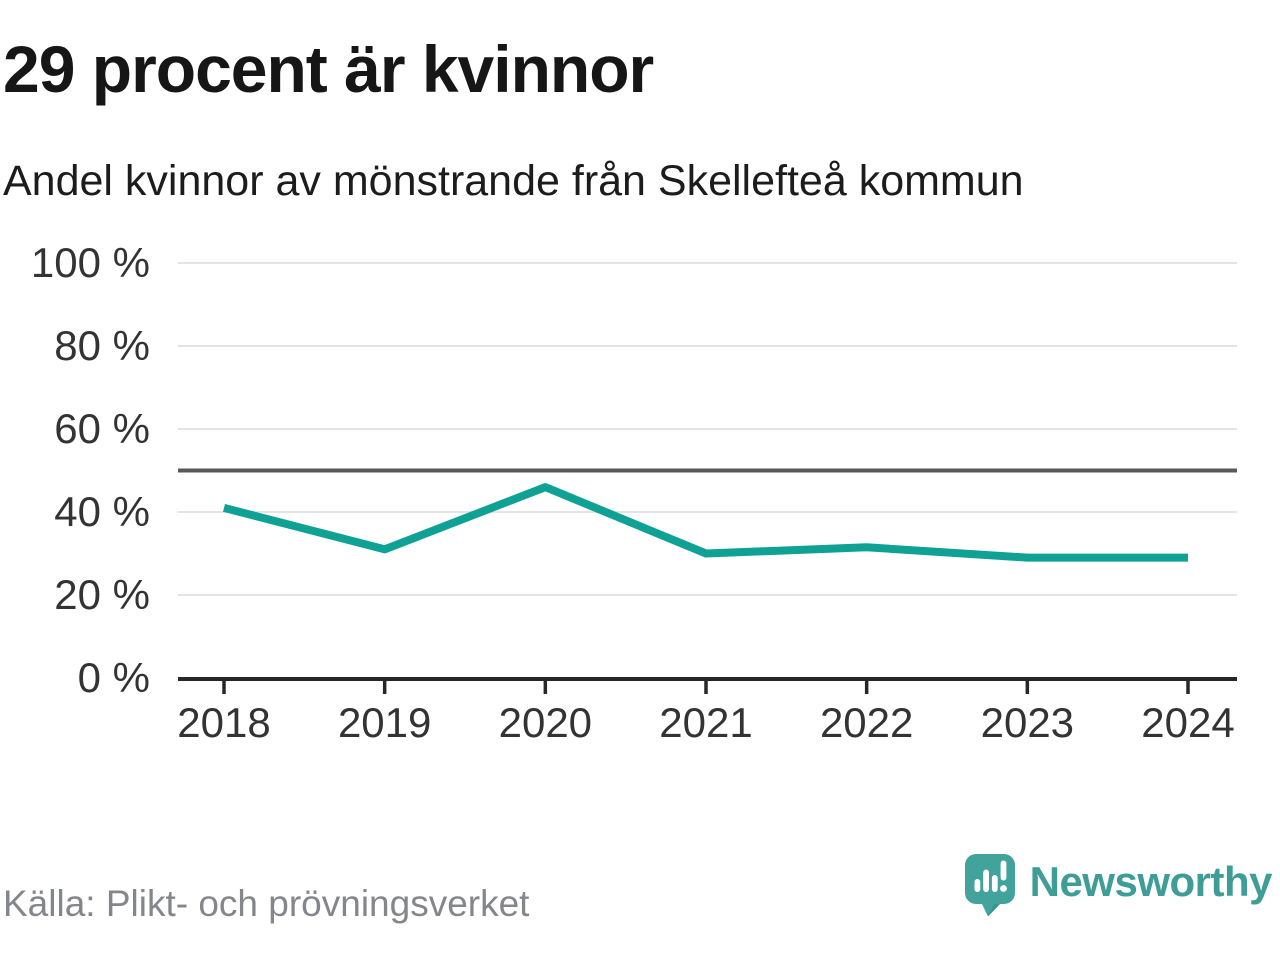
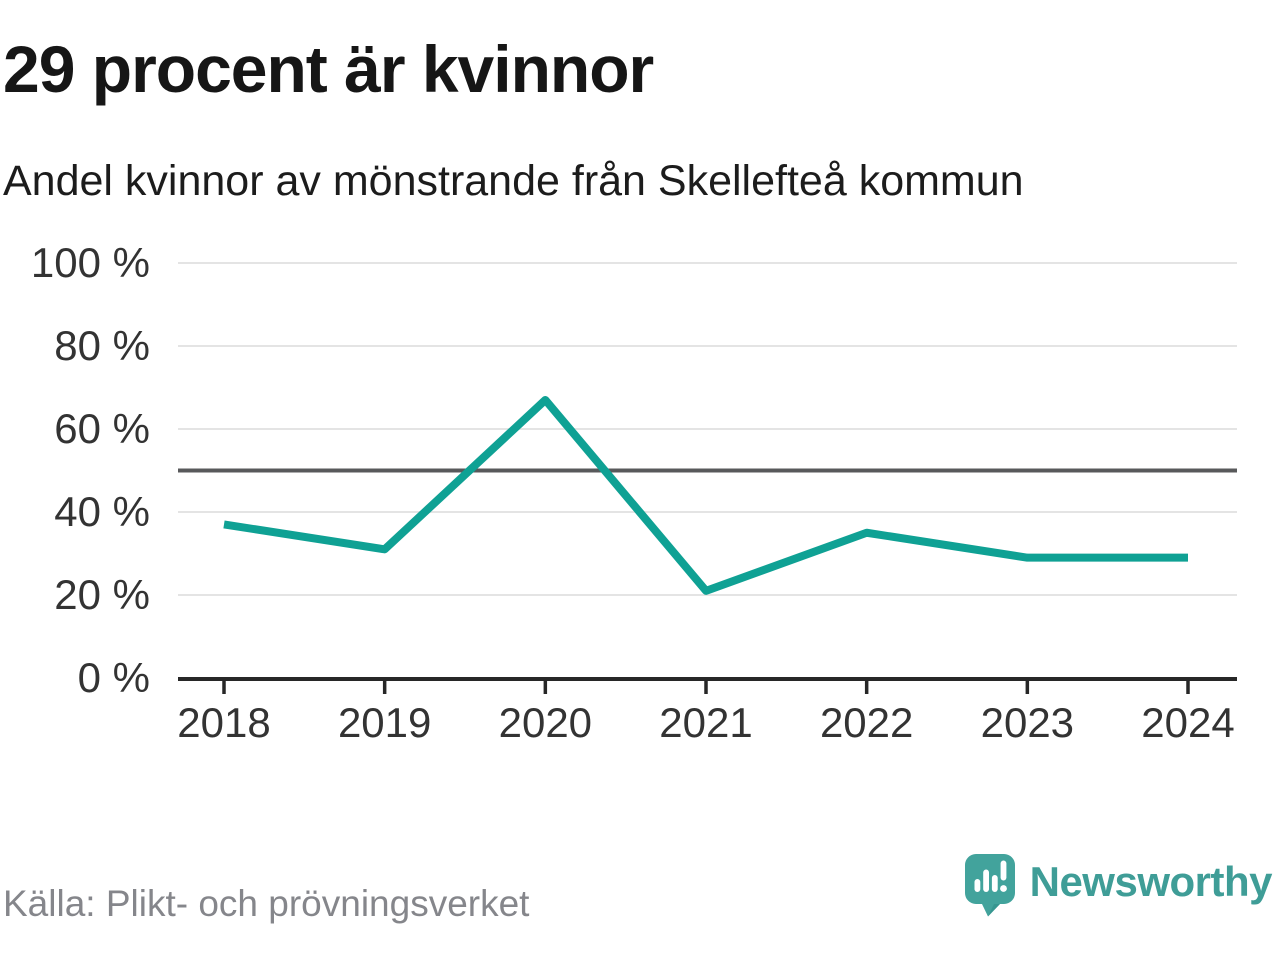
2018: 41% -> 37%
2020: 46% -> 67%
2021: 30% -> 21%
2022: 32% -> 35%
